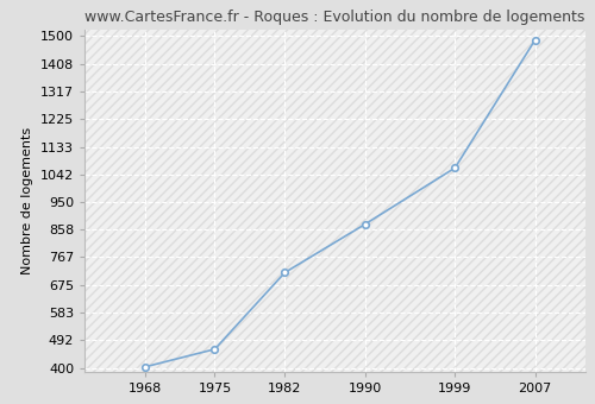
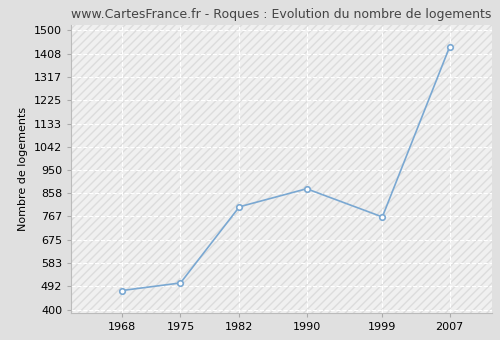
1968: 403 -> 475
1975: 462 -> 505
1982: 716 -> 805
1999: 1063 -> 765
2007: 1487 -> 1435
